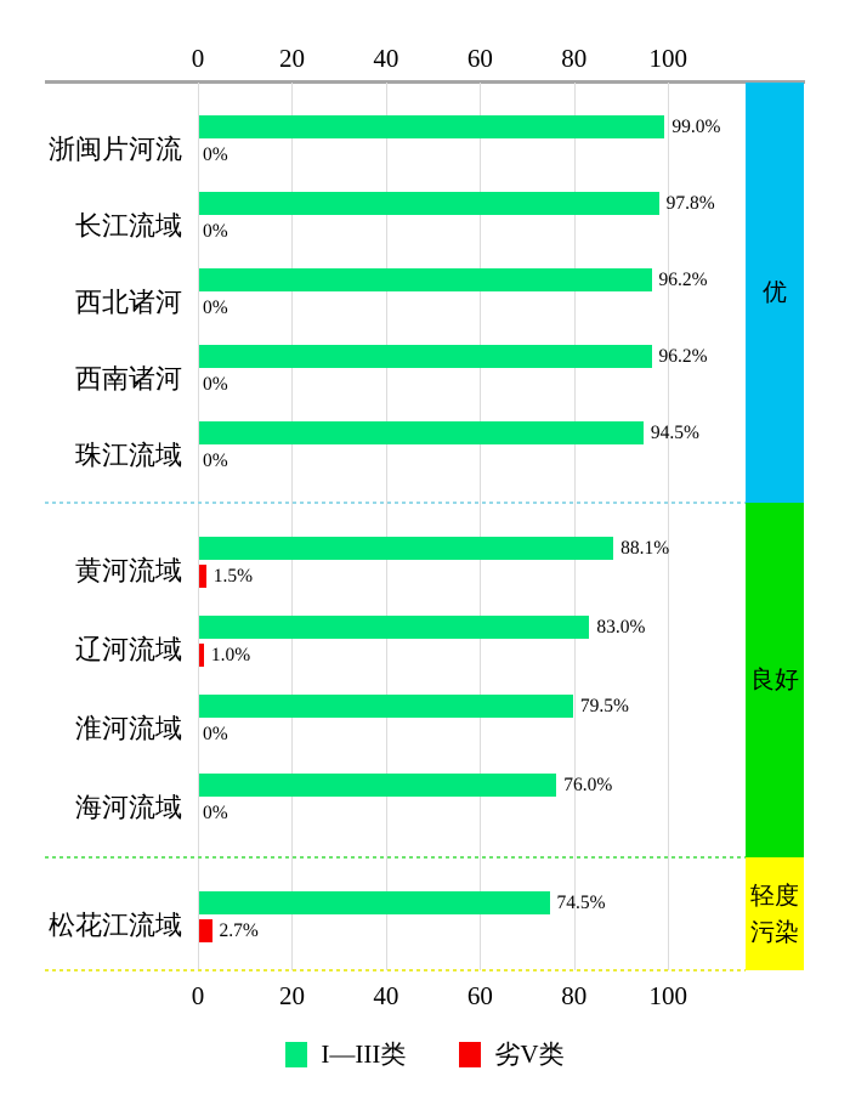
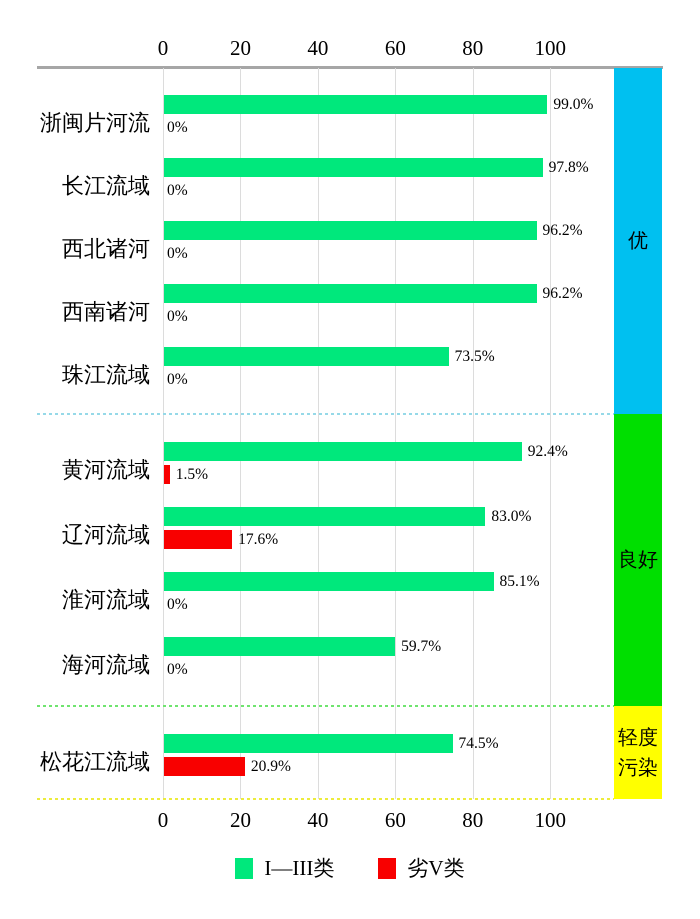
I—III类/珠江流域: 94.5% -> 73.5%
I—III类/黄河流域: 88.1% -> 92.4%
劣V类/辽河流域: 1.0% -> 17.6%
I—III类/淮河流域: 79.5% -> 85.1%
I—III类/海河流域: 76.0% -> 59.7%
劣V类/松花江流域: 2.7% -> 20.9%
